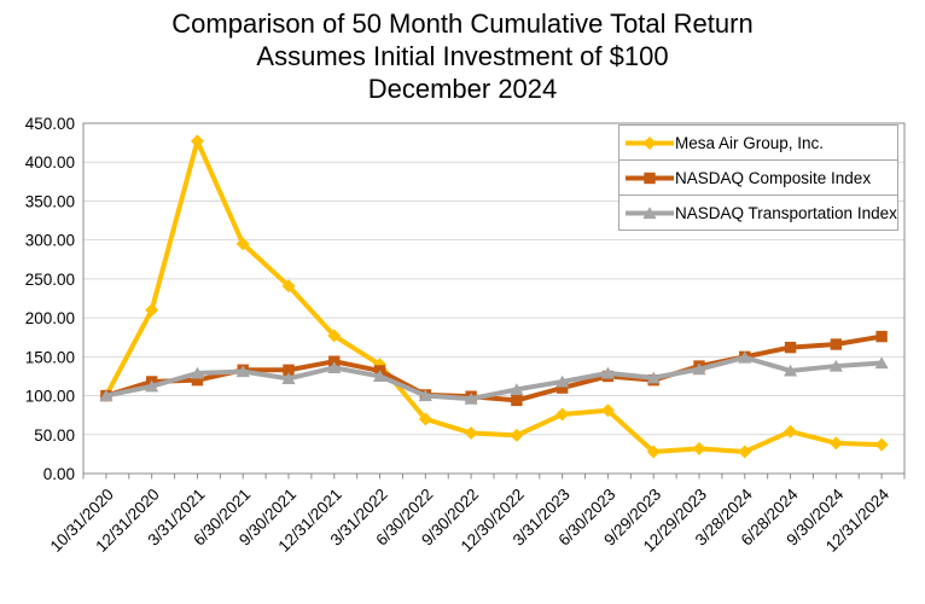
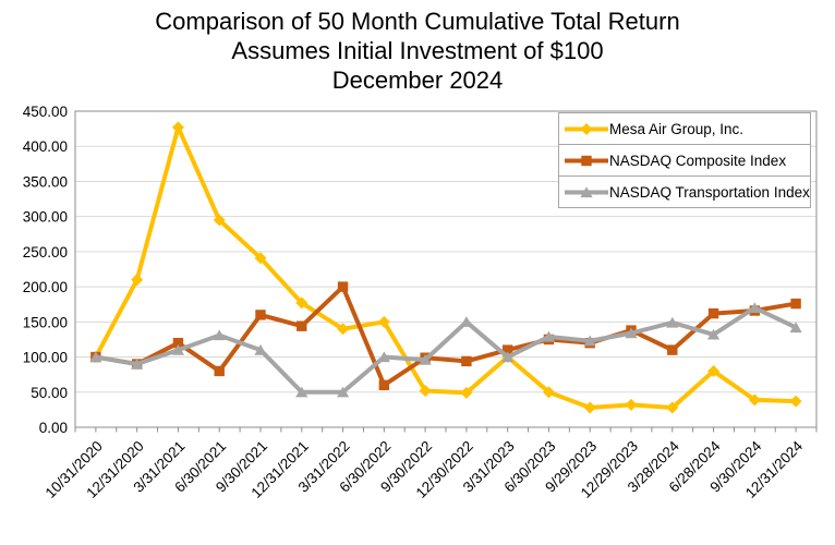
NASDAQ Composite Index/12/31/2020: 120 -> 90
NASDAQ Transportation Index/12/31/2020: 110 -> 90
NASDAQ Transportation Index/3/31/2021: 130 -> 110
NASDAQ Composite Index/6/30/2021: 130 -> 80
NASDAQ Composite Index/9/30/2021: 130 -> 160
NASDAQ Transportation Index/9/30/2021: 120 -> 110
NASDAQ Transportation Index/12/31/2021: 140 -> 50
NASDAQ Composite Index/3/31/2022: 130 -> 200
NASDAQ Transportation Index/3/31/2022: 120 -> 50
Mesa Air Group, Inc./6/30/2022: 70 -> 150
NASDAQ Composite Index/6/30/2022: 100 -> 60
NASDAQ Transportation Index/12/30/2022: 110 -> 150
Mesa Air Group, Inc./3/31/2023: 80 -> 100
NASDAQ Transportation Index/3/31/2023: 120 -> 100
Mesa Air Group, Inc./6/30/2023: 80 -> 50
NASDAQ Composite Index/3/28/2024: 150 -> 110
Mesa Air Group, Inc./6/28/2024: 50 -> 80
NASDAQ Transportation Index/9/30/2024: 140 -> 170
